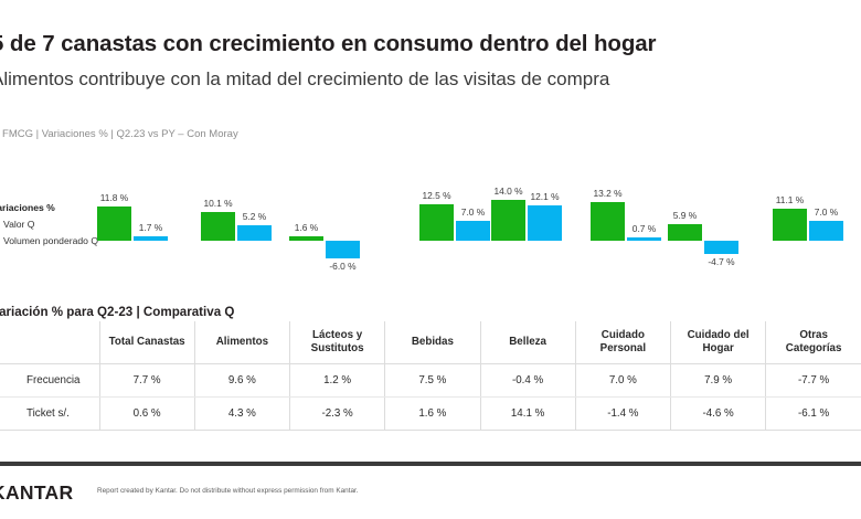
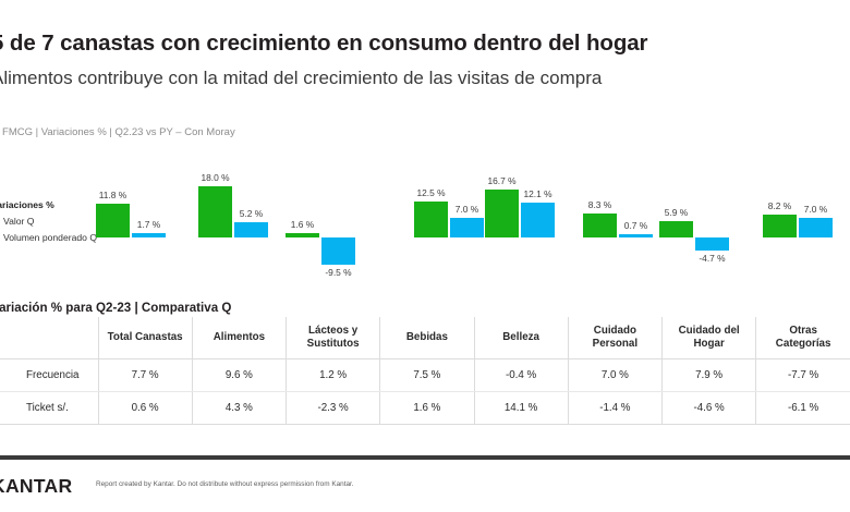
Valor Q/Alimentos: 10.1 -> 18.0
Volumen ponderado Q/Lácteos y Sustitutos: -6.0 -> -9.5
Valor Q/Belleza: 14.0 -> 16.7
Valor Q/Cuidado Personal: 13.2 -> 8.3
Valor Q/Otras Categorías: 11.1 -> 8.2
